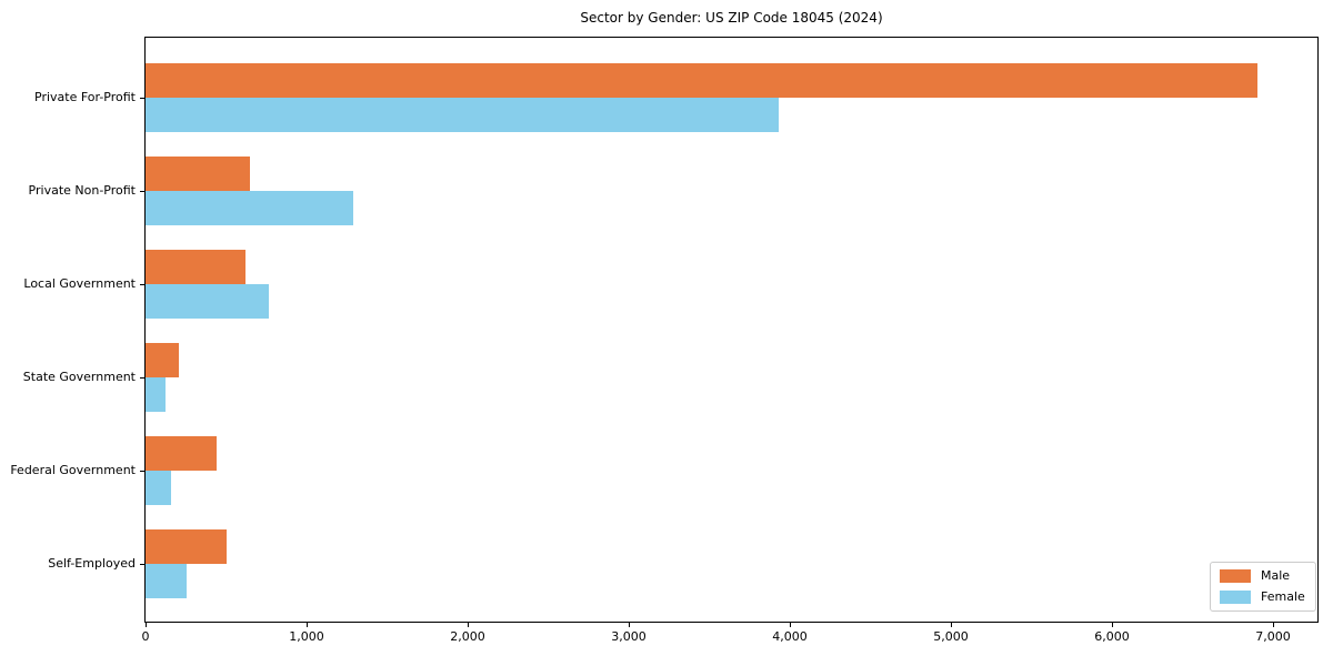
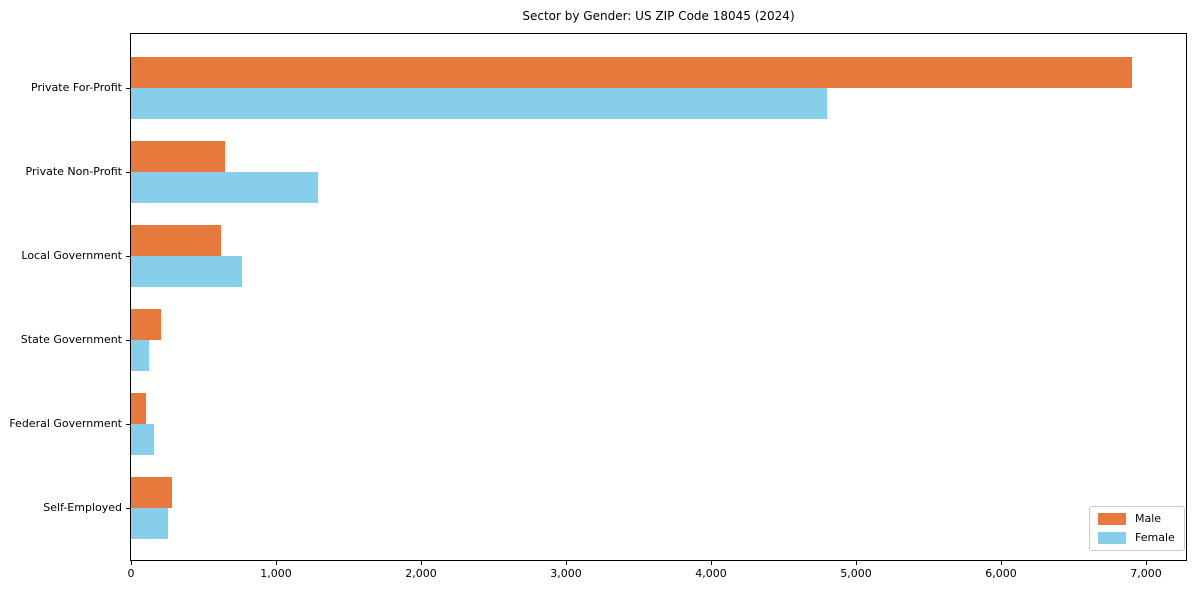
Female/Private For-Profit: 3930 -> 4800
Male/Federal Government: 440 -> 100
Male/Self-Employed: 500 -> 280
